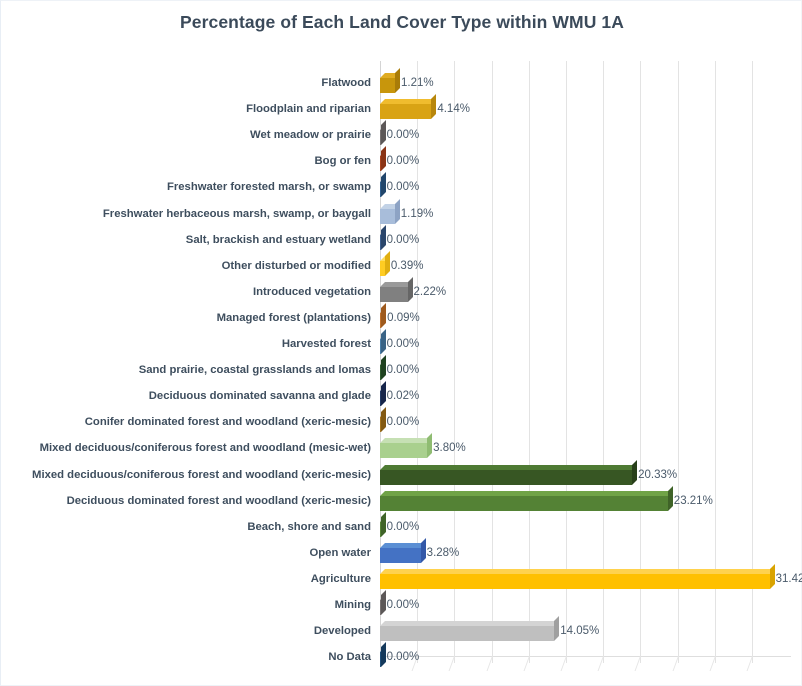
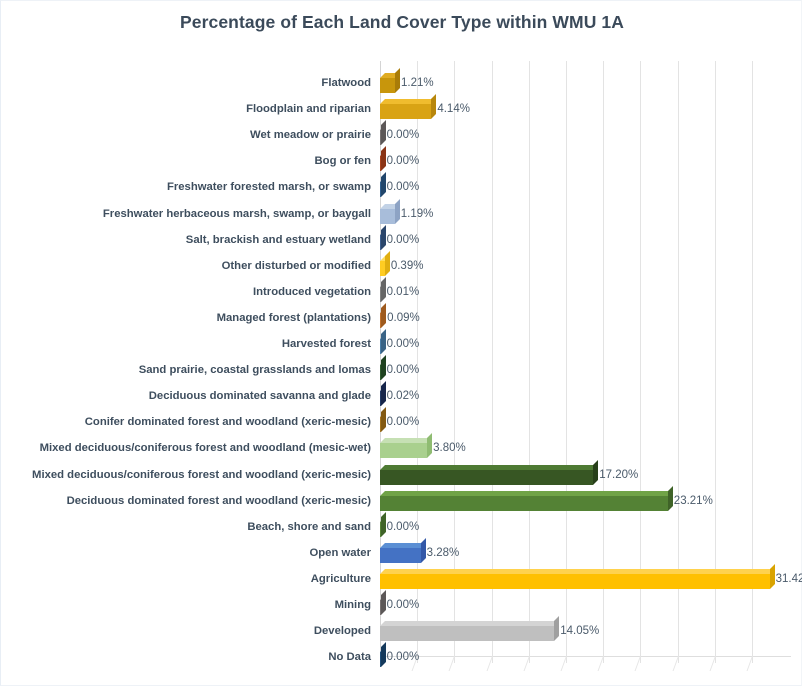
Introduced vegetation: 2.22% -> 0.01%
Mixed deciduous/coniferous forest and woodland (xeric-mesic): 20.33% -> 17.20%
